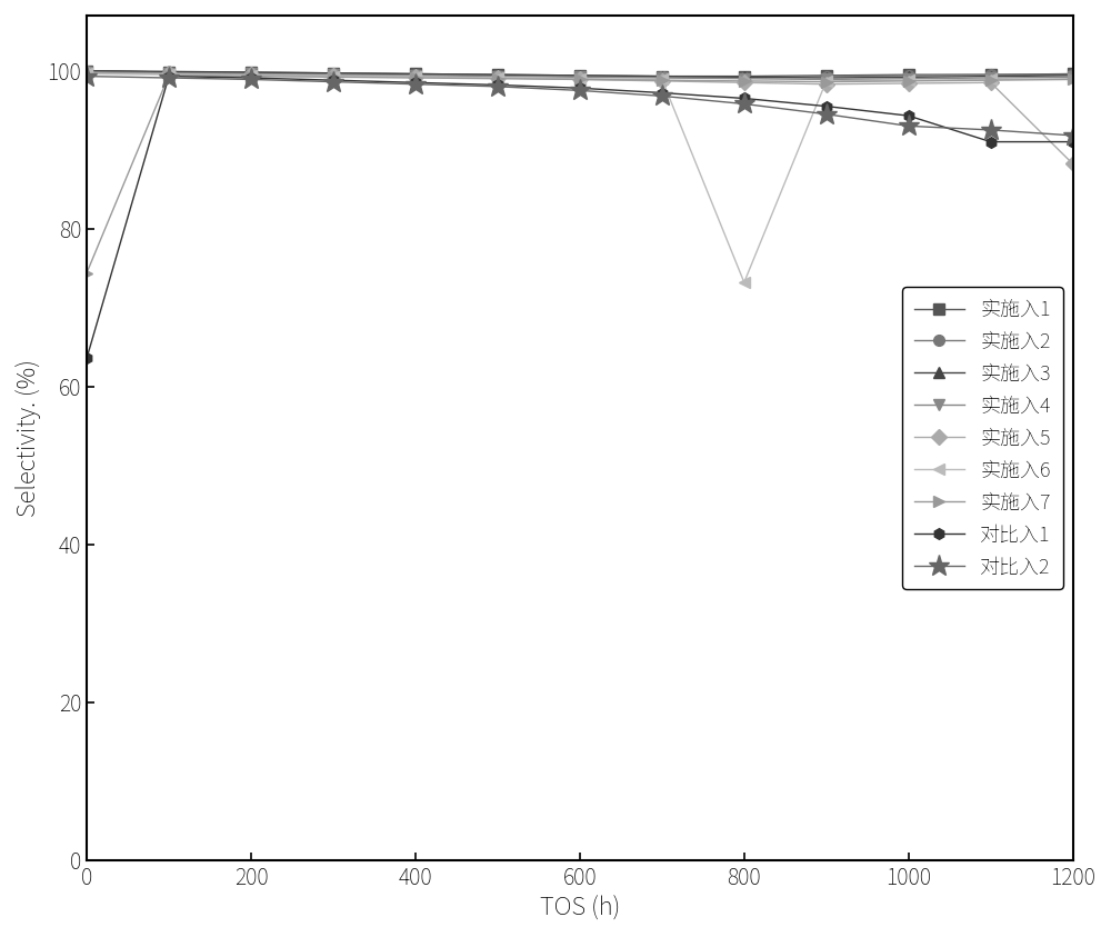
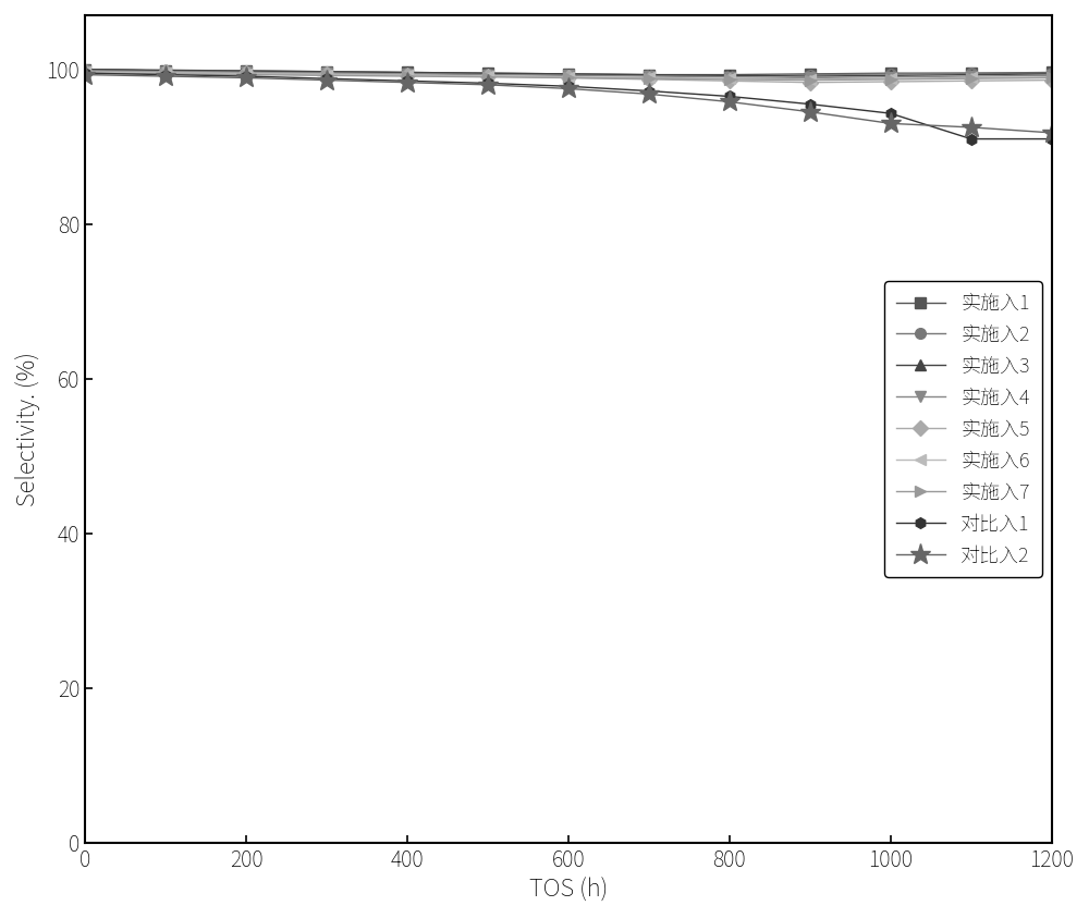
实施入7/0: 74.4 -> 99.5
对比入1/0: 63.6 -> 99.5
实施入6/800: 73.2 -> 98.8
实施入5/1200: 88.2 -> 98.6
